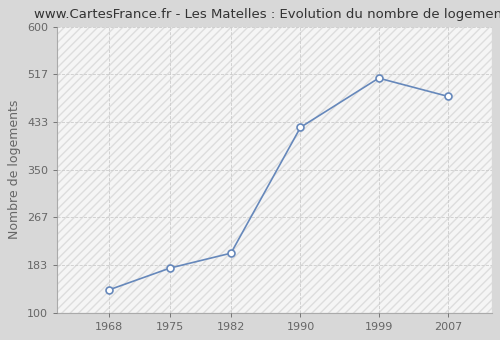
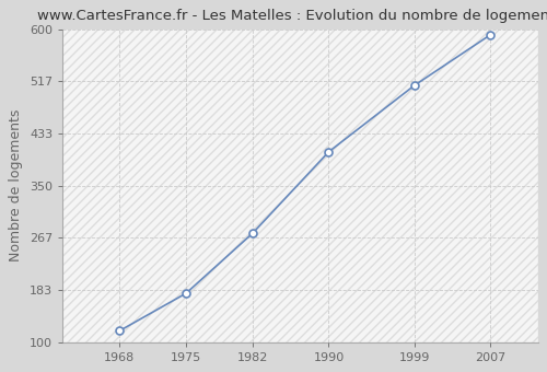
1968: 140 -> 118
1982: 204 -> 274
1990: 424 -> 404
2007: 478 -> 591
